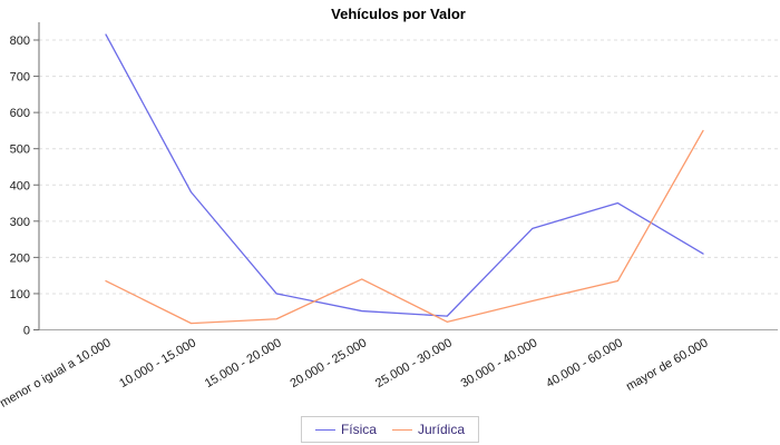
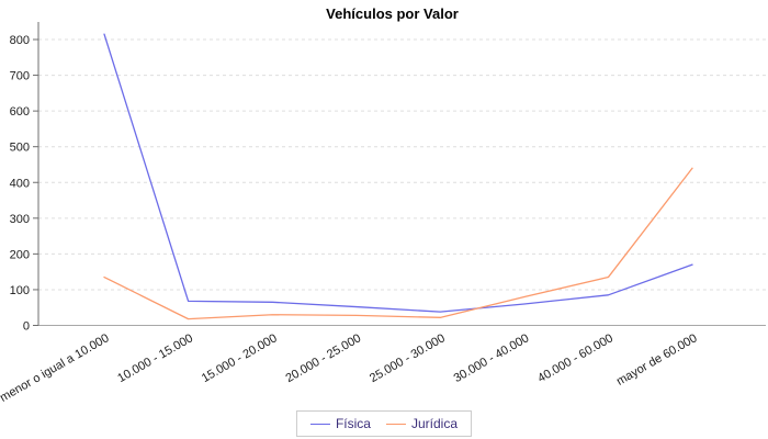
Física/10.000 - 15.000: 380 -> 70
Física/15.000 - 20.000: 100 -> 60
Jurídica/20.000 - 25.000: 140 -> 30
Física/30.000 - 40.000: 280 -> 60
Física/40.000 - 60.000: 350 -> 80
Física/mayor de 60.000: 210 -> 170
Jurídica/mayor de 60.000: 550 -> 440
